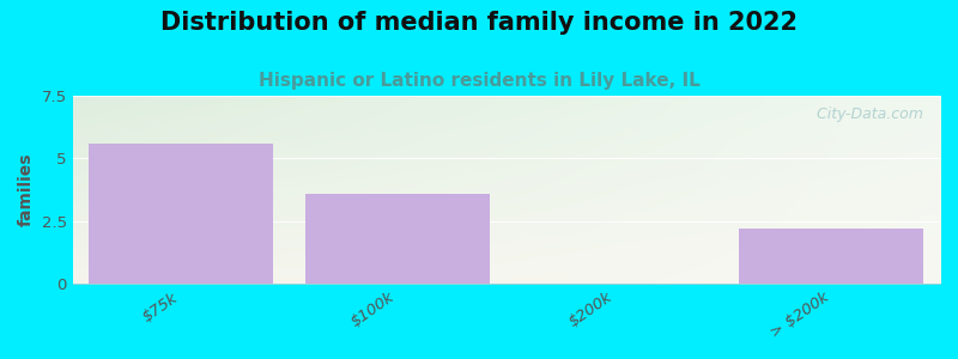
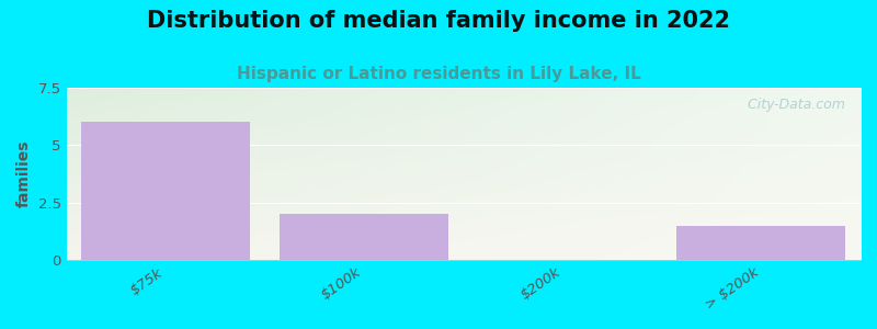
$75k: 5.6 -> 6.0
$100k: 3.6 -> 2.0
> $200k: 2.2 -> 1.5
